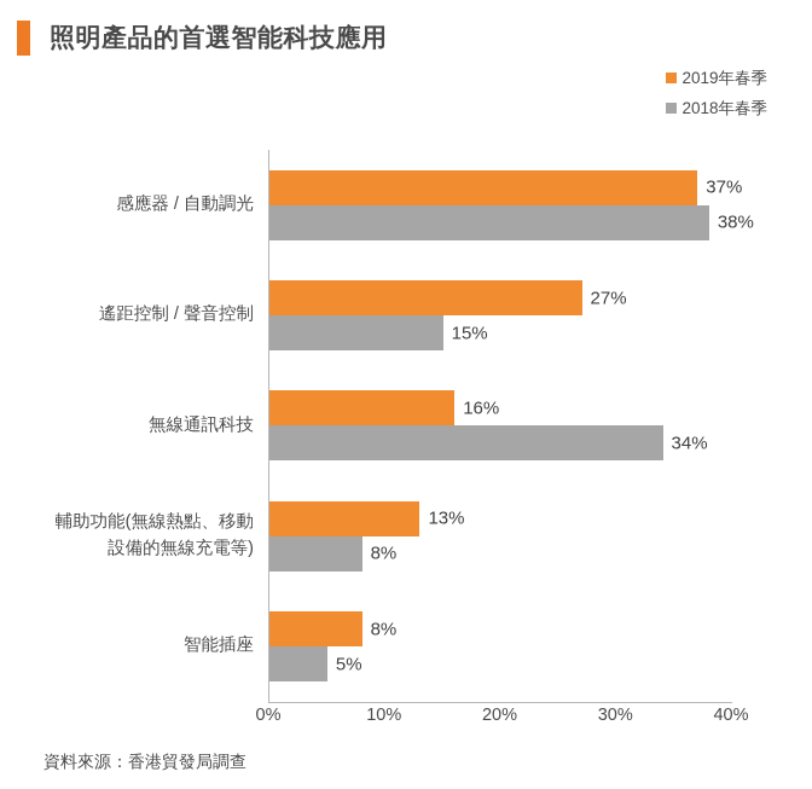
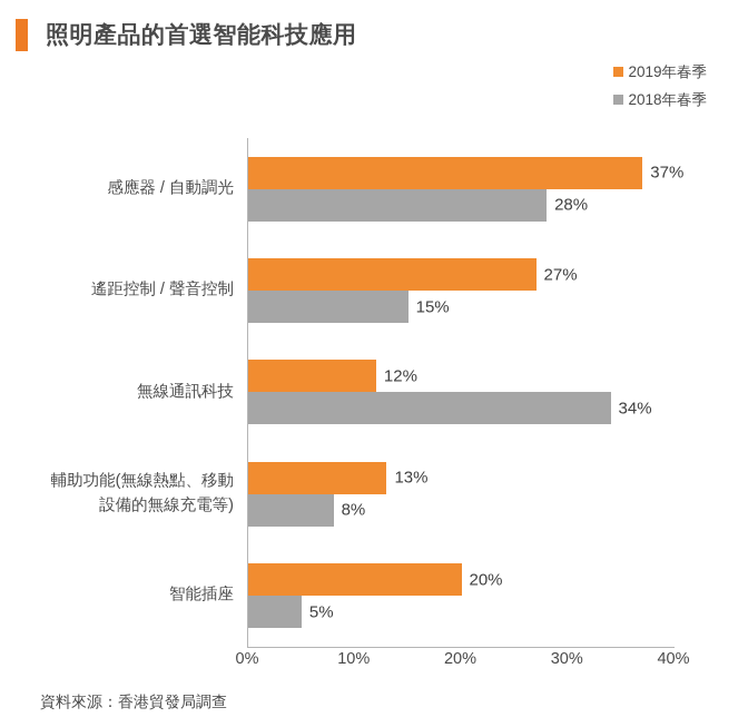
2018年春季/感應器 / 自動調光: 38% -> 28%
2019年春季/無線通訊科技: 16% -> 12%
2019年春季/智能插座: 8% -> 20%
